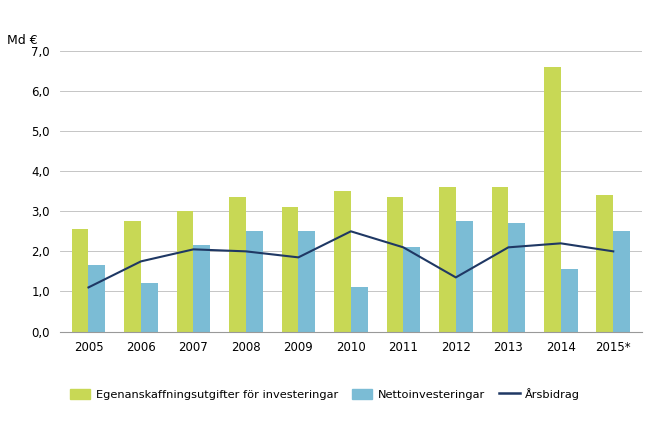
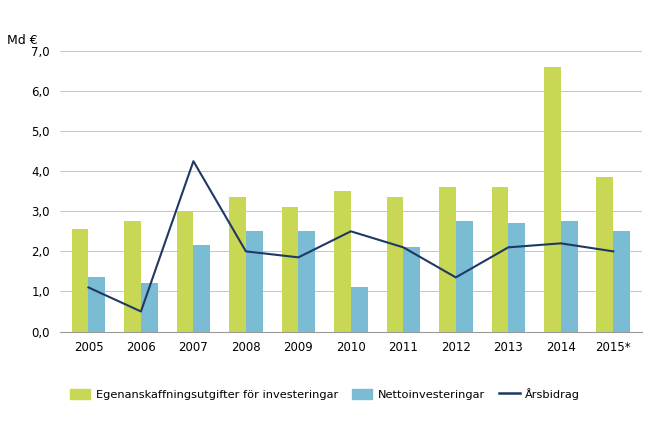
Nettoinvesteringar/2005: 1,65 -> 1,35
Årsbidrag/2006: 1,75 -> 0,50
Årsbidrag/2007: 2,05 -> 4,25
Nettoinvesteringar/2014: 1,55 -> 2,75
Egenanskaffningsutgifter för investeringar/2015*: 3,40 -> 3,85
